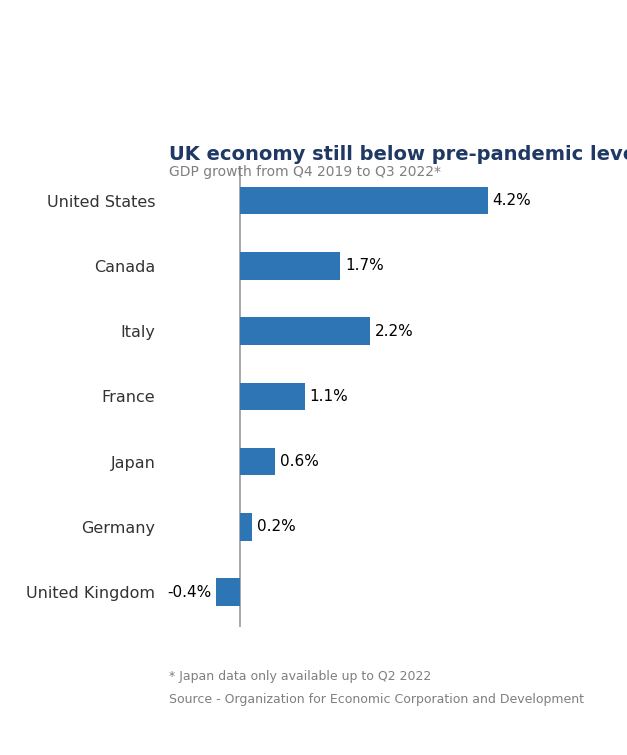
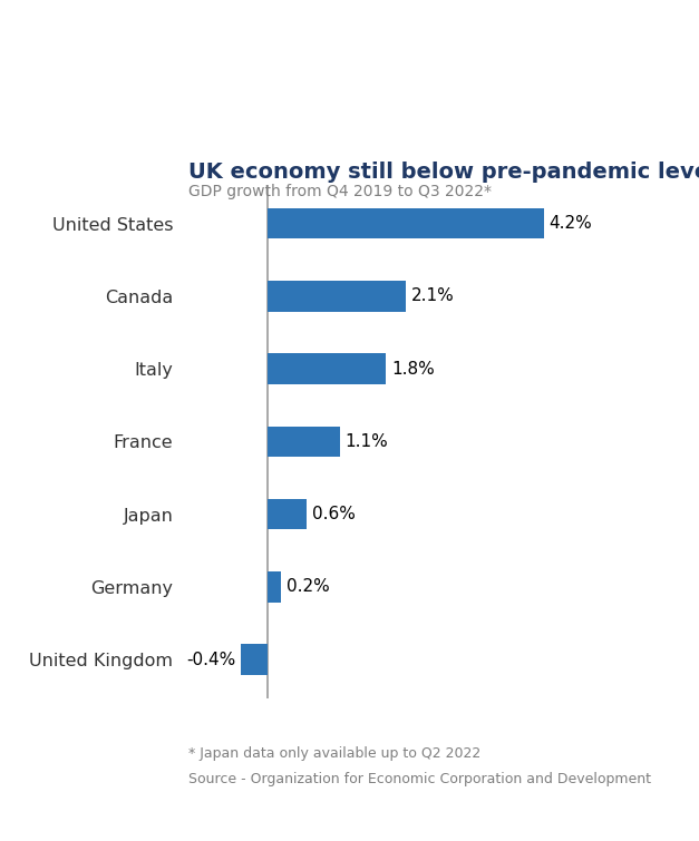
Canada: 1.7% -> 2.1%
Italy: 2.2% -> 1.8%
